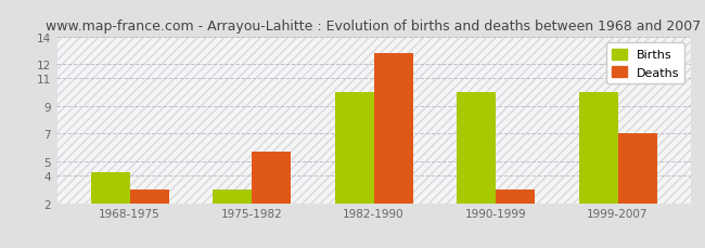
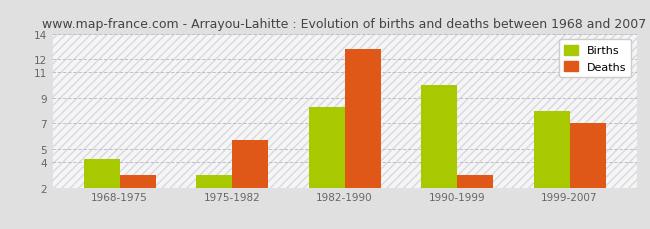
Births/1982-1990: 10.0 -> 8.3
Births/1999-2007: 10.0 -> 8.0
